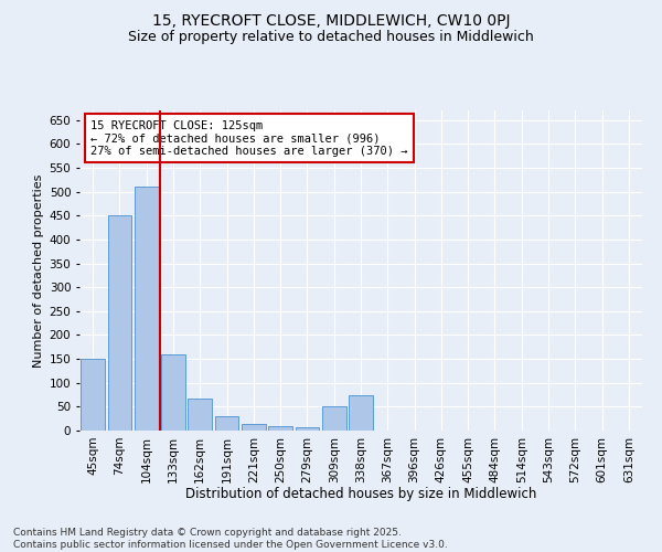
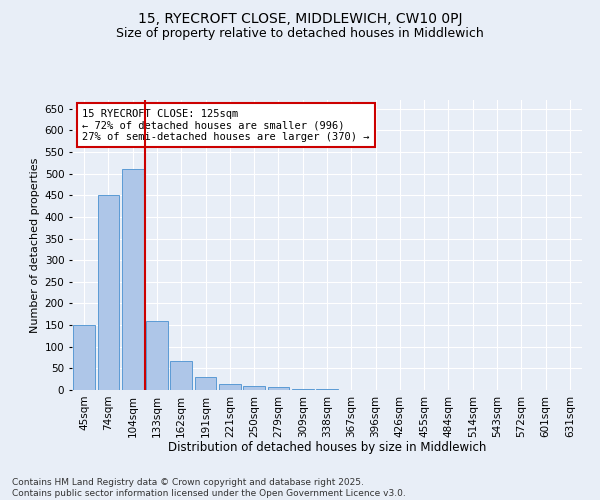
309sqm: 50 -> 2
338sqm: 75 -> 2
